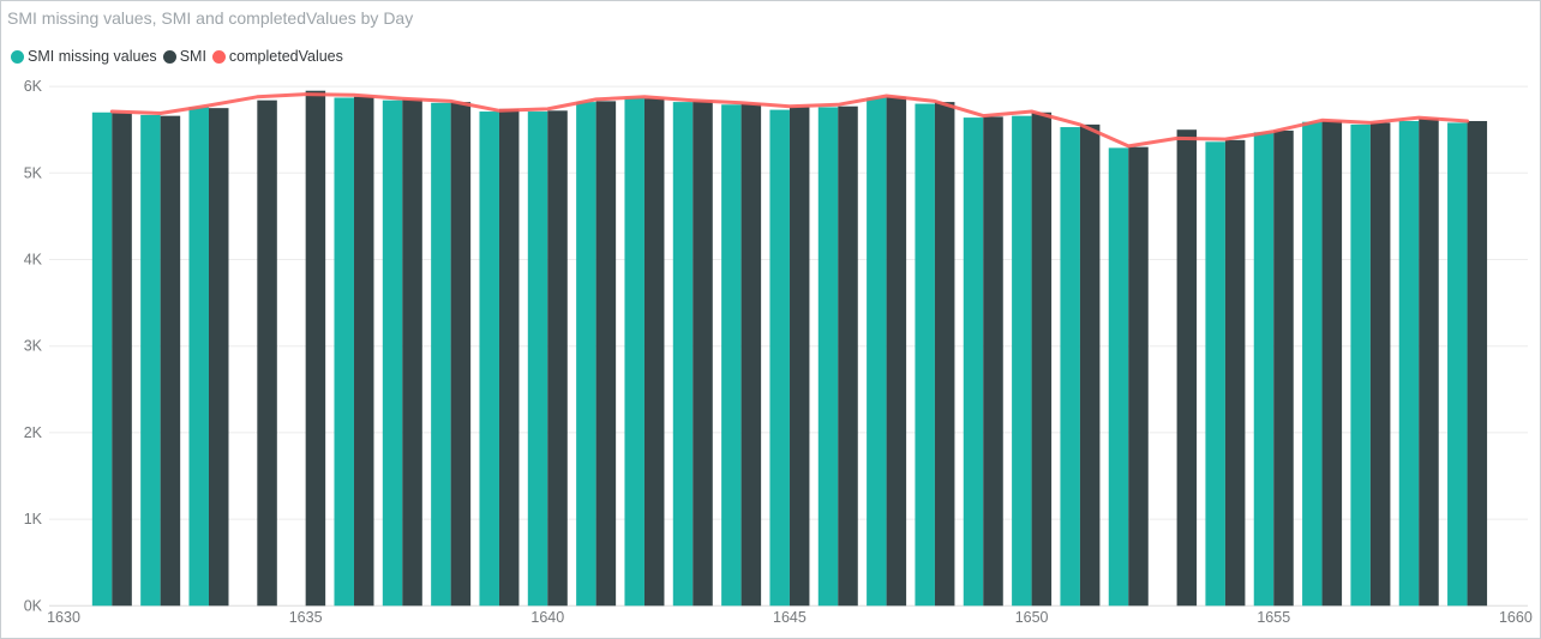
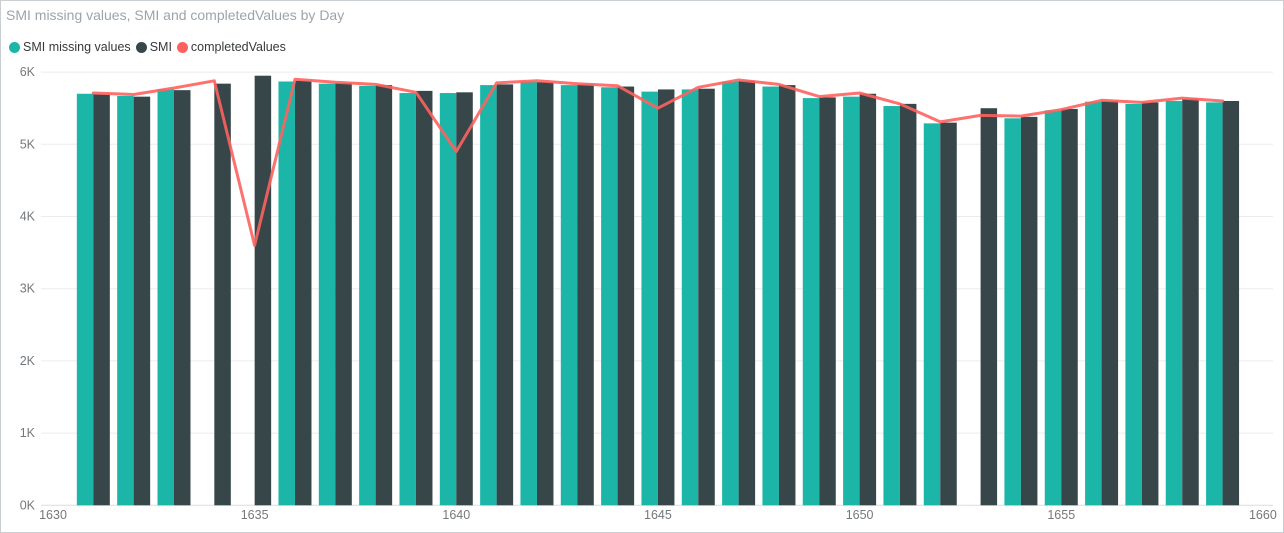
completedValues/1635: 5.9K -> 3.6K
completedValues/1640: 5.7K -> 4.9K
completedValues/1645: 5.8K -> 5.5K
